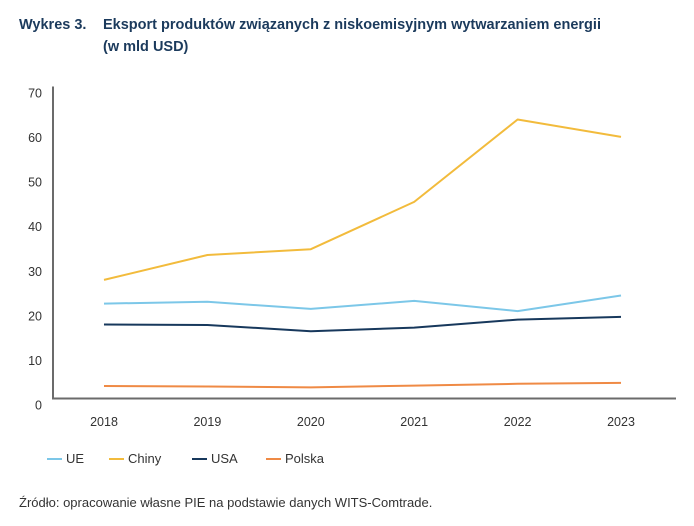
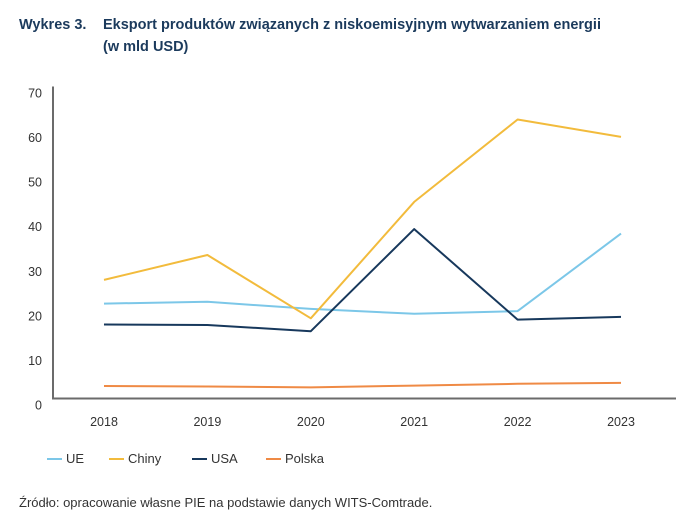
Chiny/2020: 34 -> 18
UE/2021: 22 -> 19
USA/2021: 16 -> 38
UE/2023: 23 -> 37
